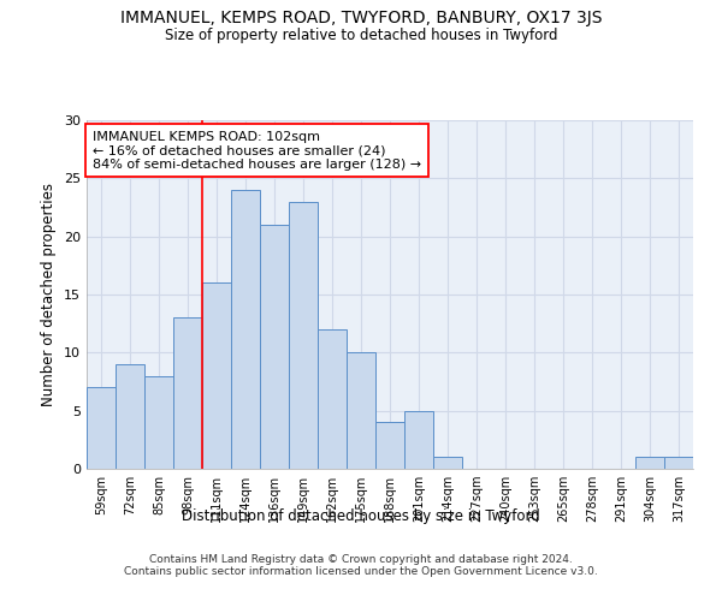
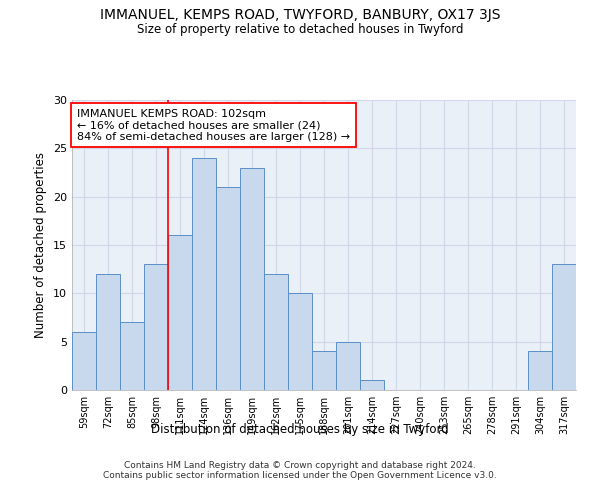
59sqm: 7 -> 6
72sqm: 9 -> 12
85sqm: 8 -> 7
304sqm: 1 -> 4
317sqm: 1 -> 13
